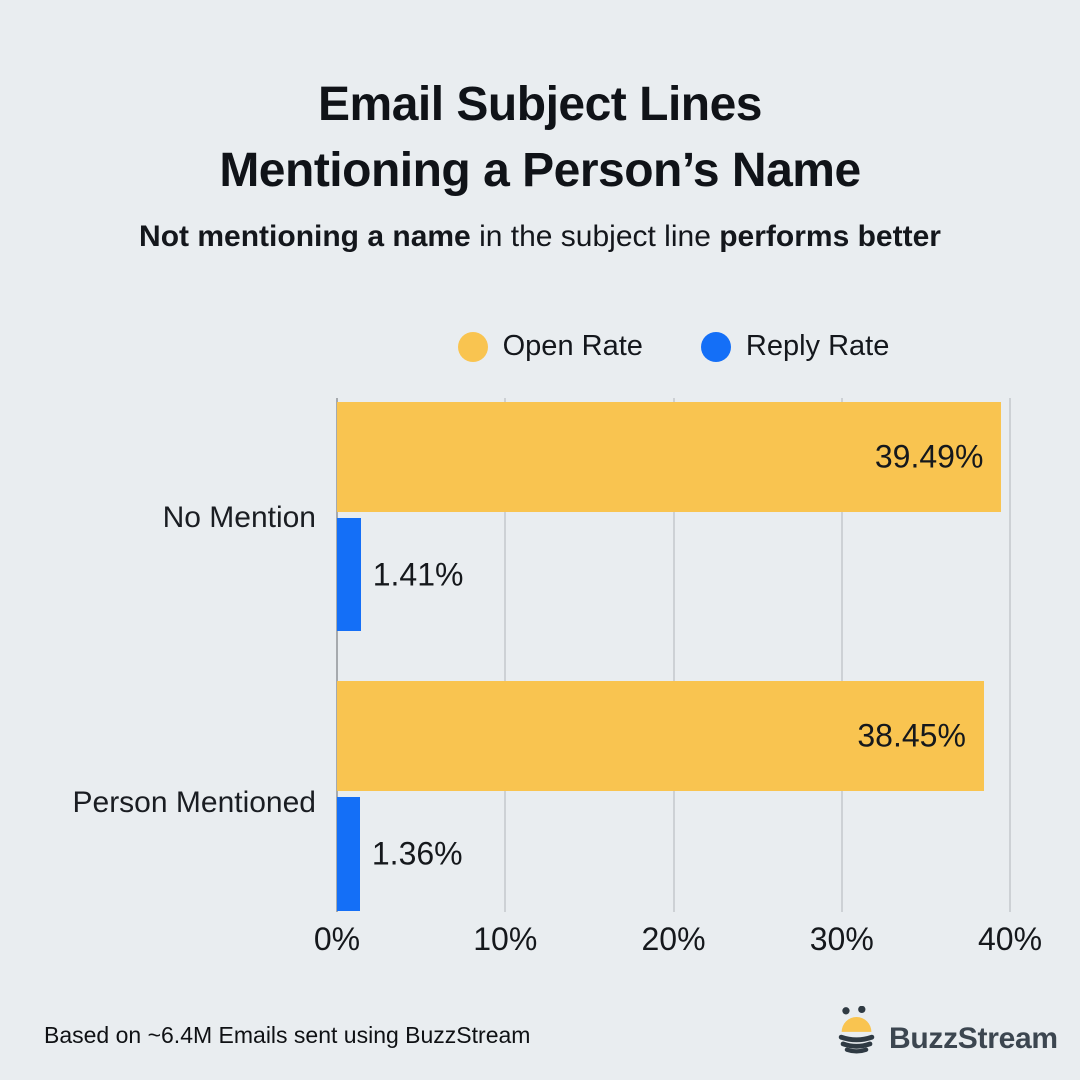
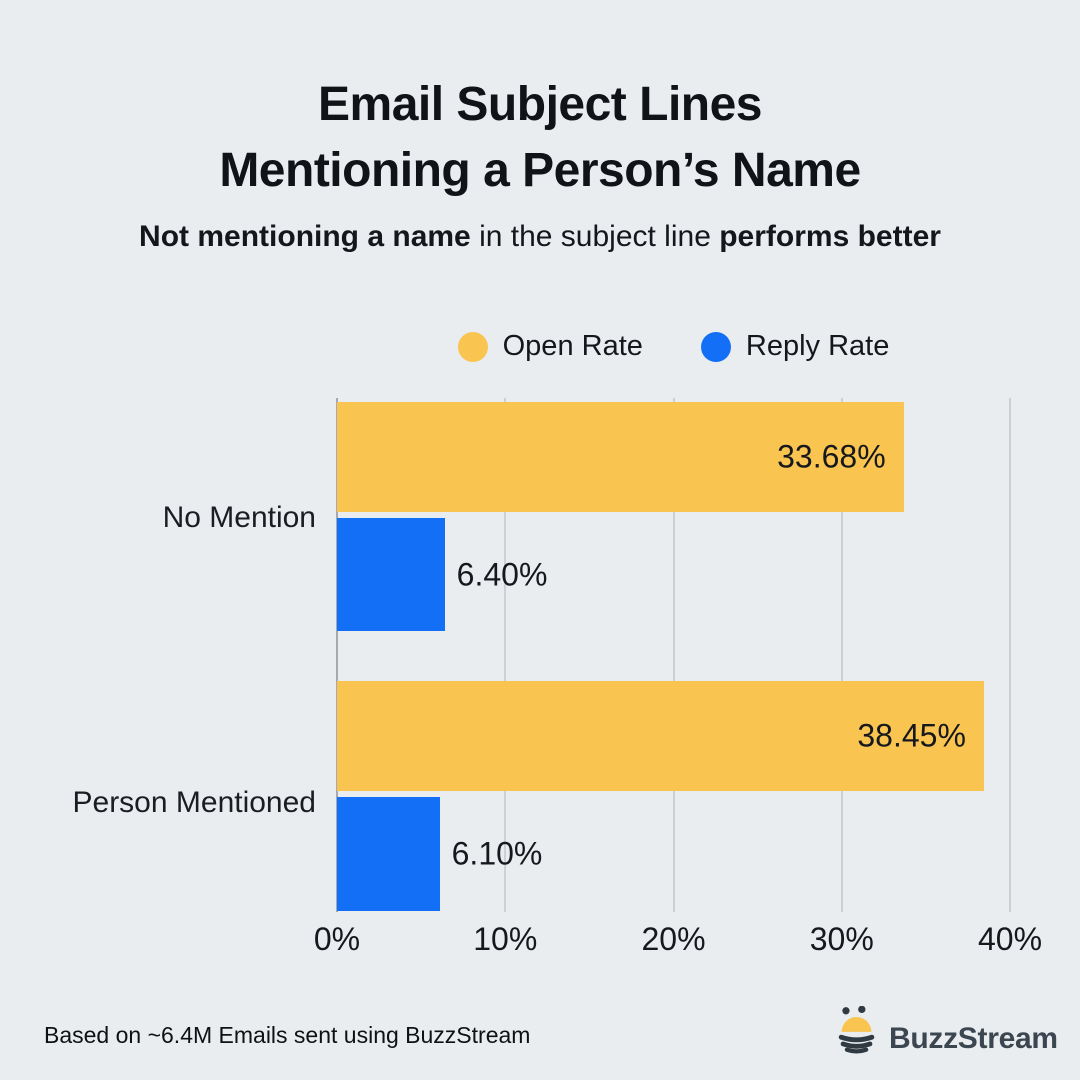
Open Rate/No Mention: 39.49% -> 33.68%
Reply Rate/No Mention: 1.41% -> 6.40%
Reply Rate/Person Mentioned: 1.36% -> 6.10%
